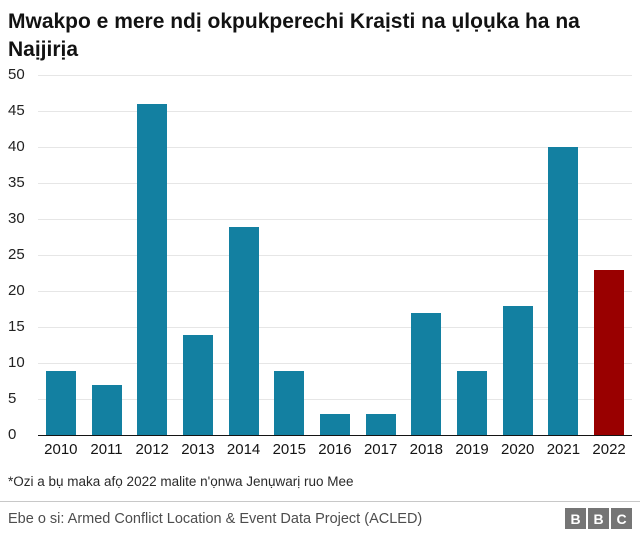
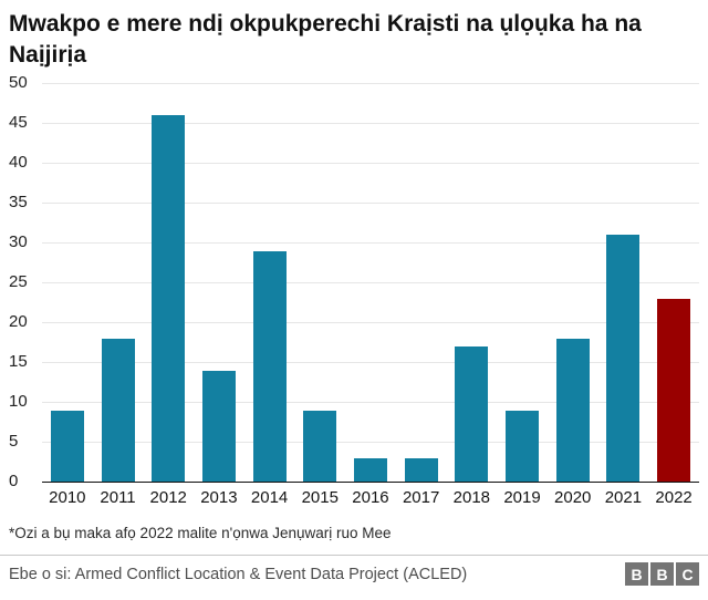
2011: 7 -> 18
2021: 40 -> 31
